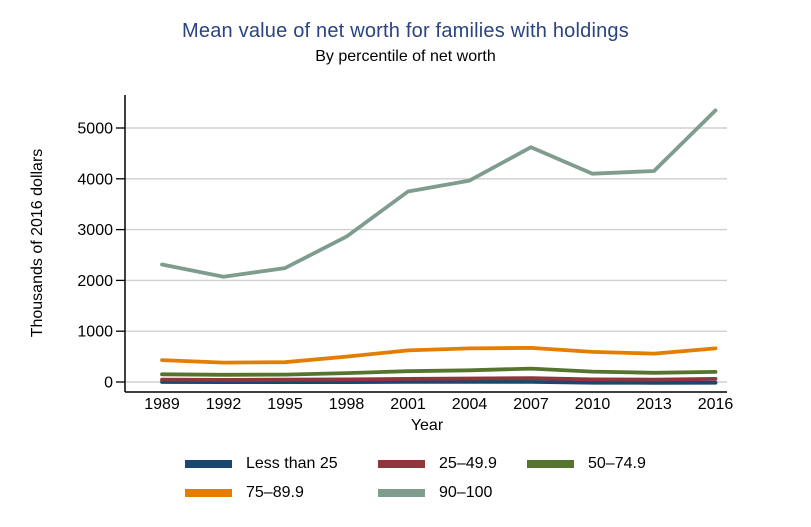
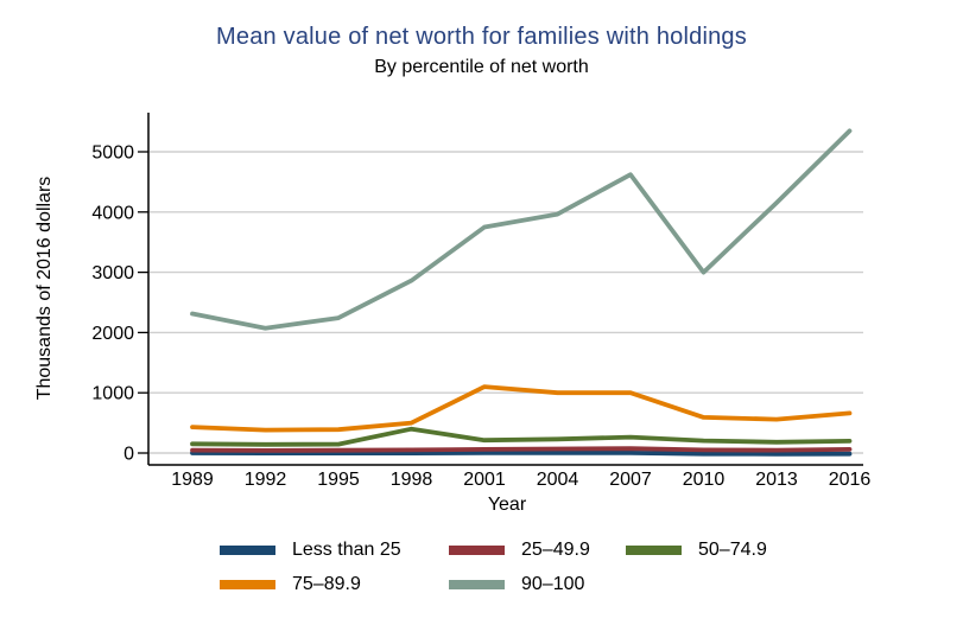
50–74.9/1998: 200 -> 400
75–89.9/2001: 600 -> 1100
75–89.9/2004: 700 -> 1000
75–89.9/2007: 700 -> 1000
90–100/2010: 4100 -> 3000
